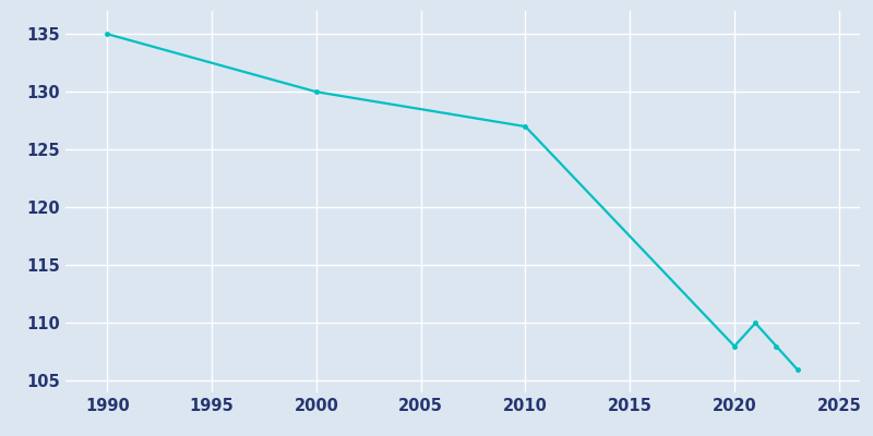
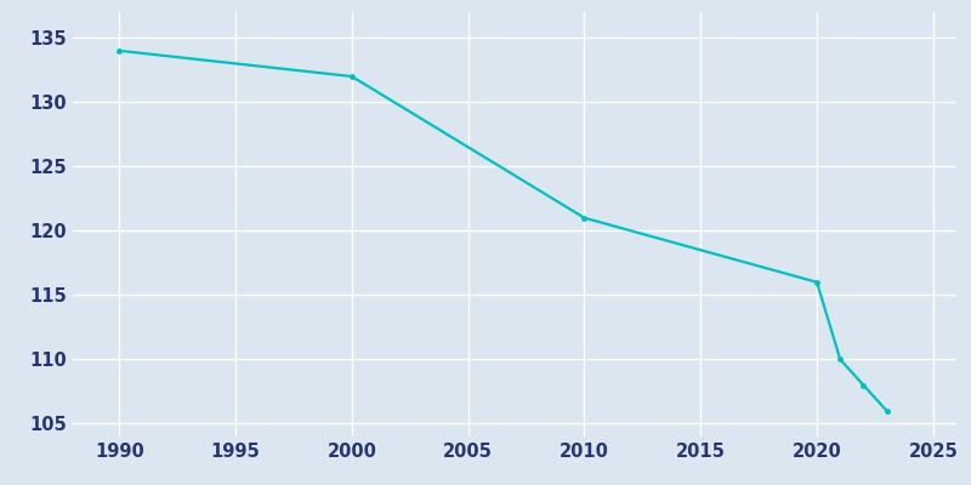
1990: 135 -> 134
2000: 130 -> 132
2010: 127 -> 121
2020: 108 -> 116
